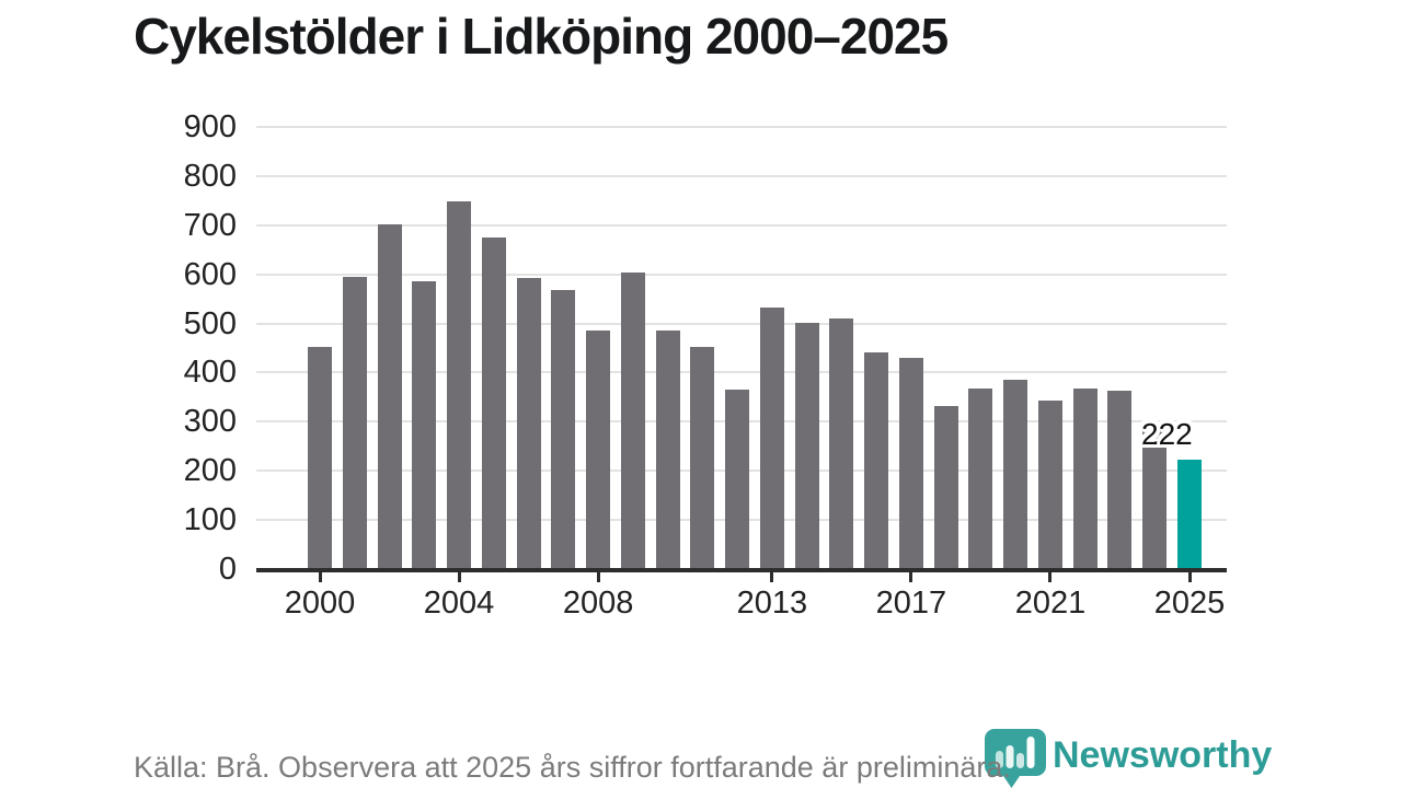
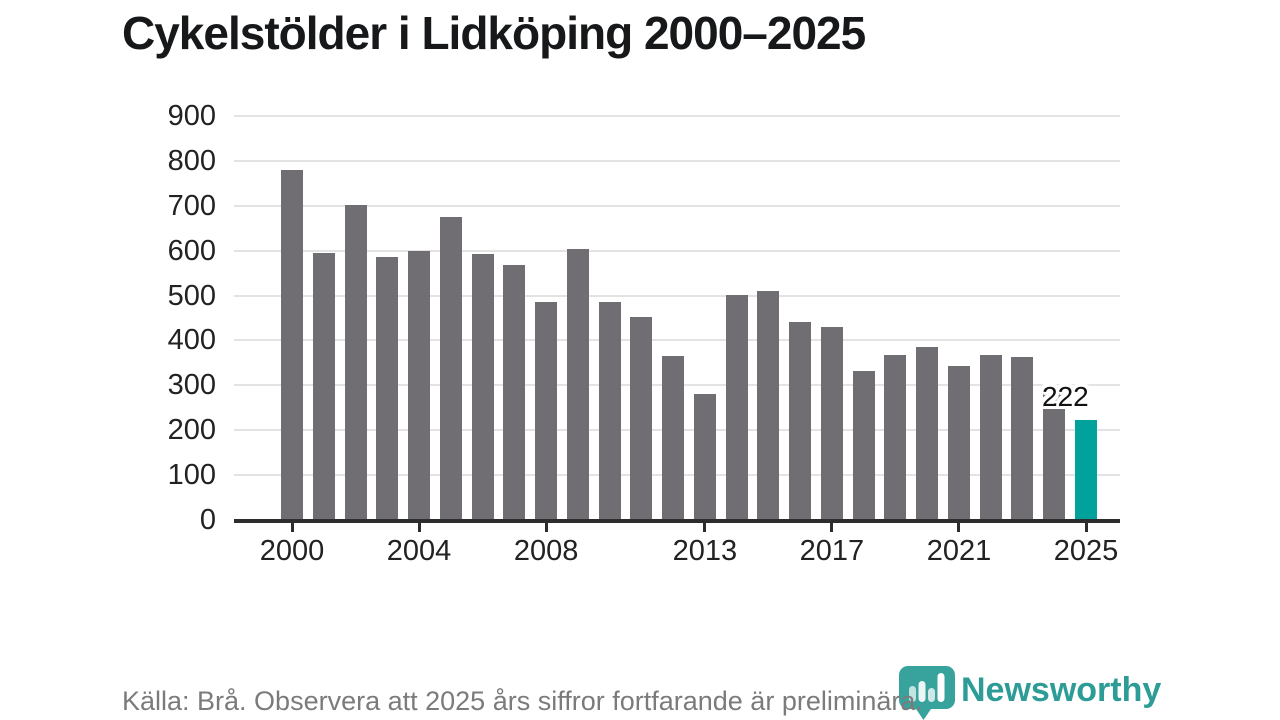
2000: 450 -> 780
2004: 750 -> 600
2013: 530 -> 280
